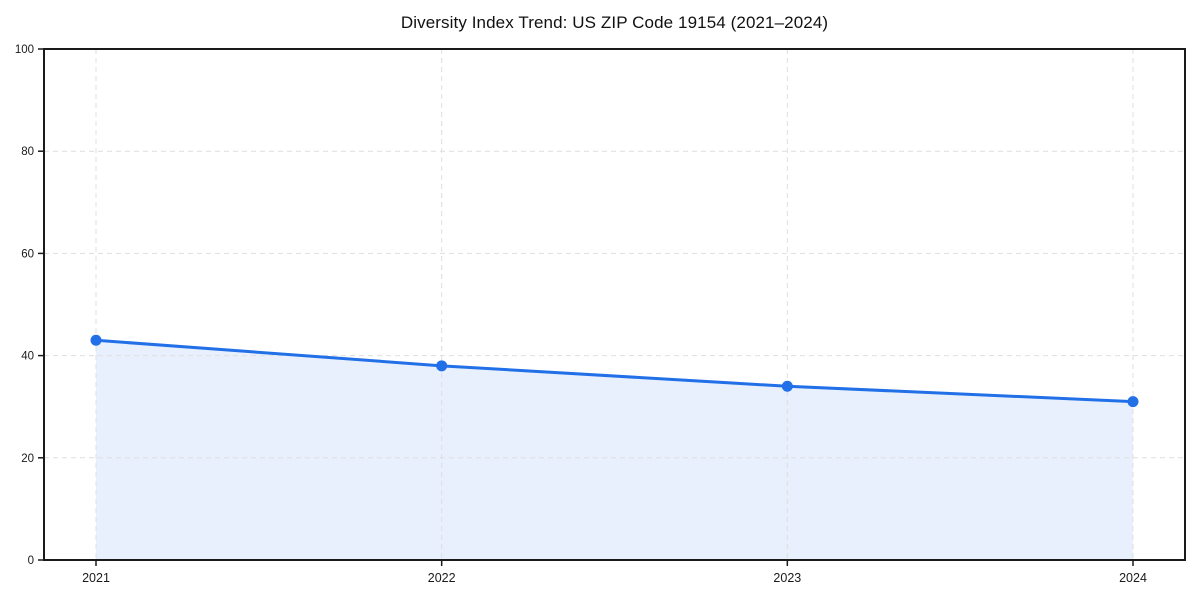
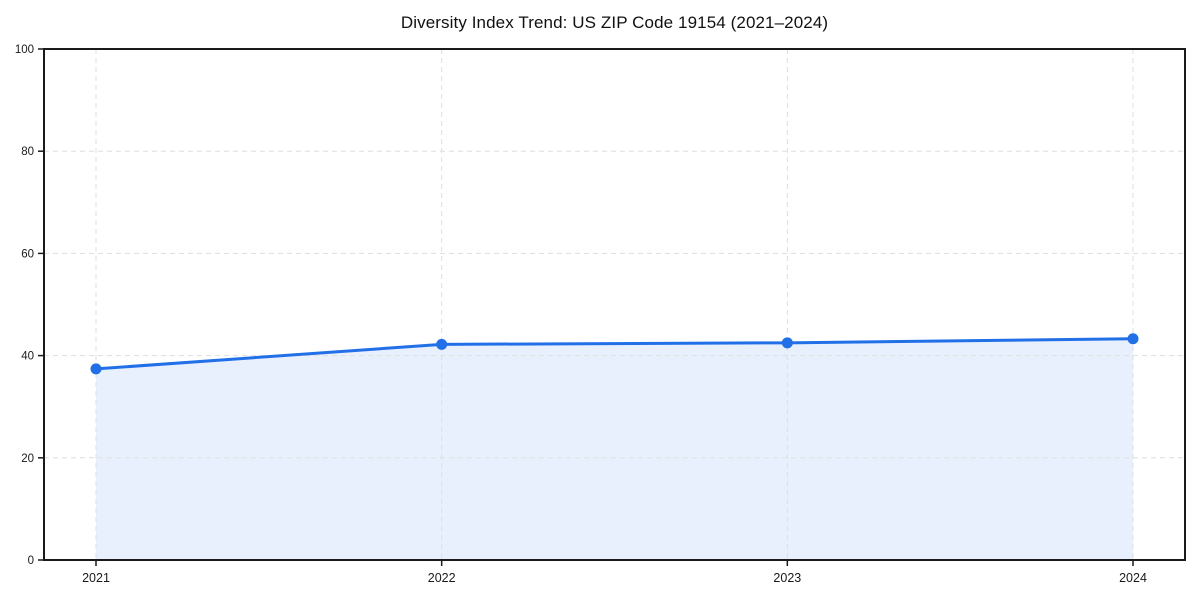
2021: 43 -> 37
2022: 38 -> 42
2023: 34 -> 42
2024: 31 -> 43
